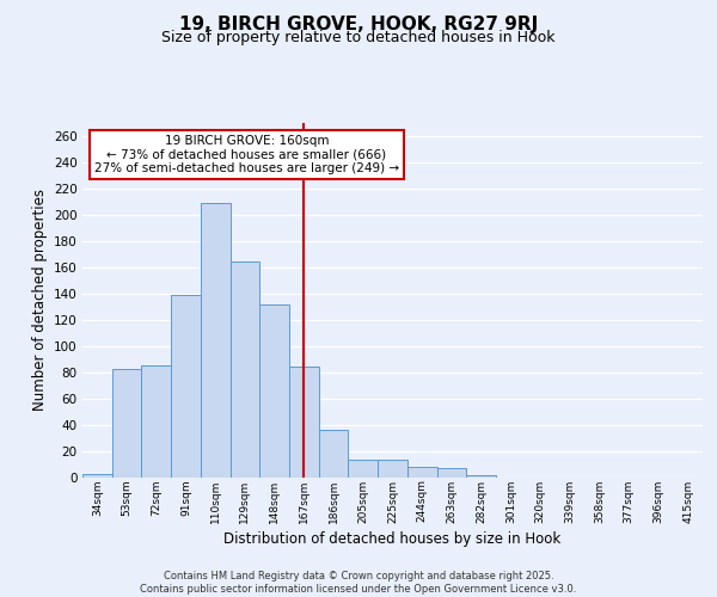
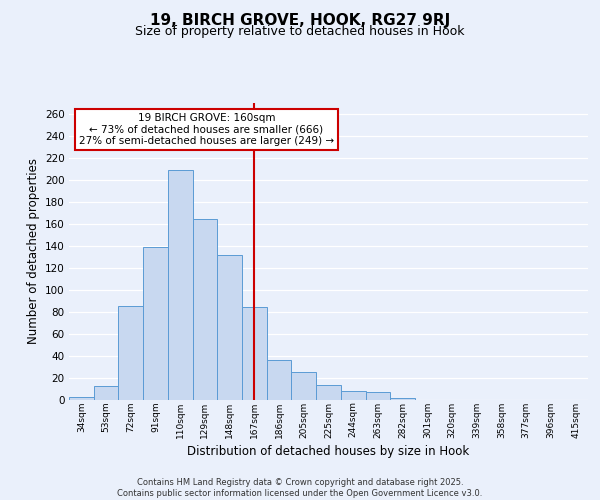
53sqm: 83 -> 13
205sqm: 14 -> 25
